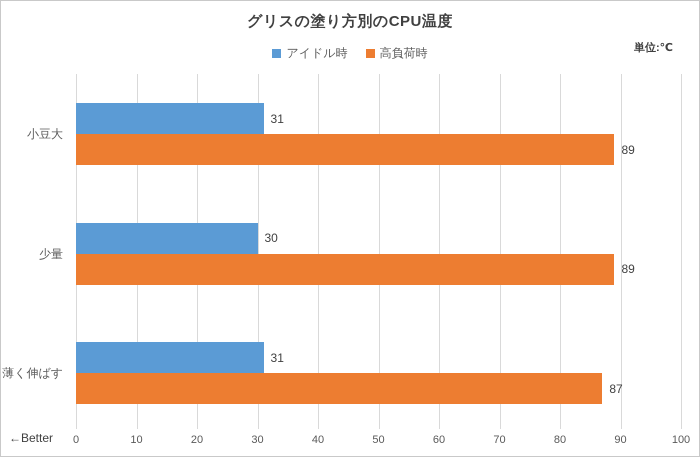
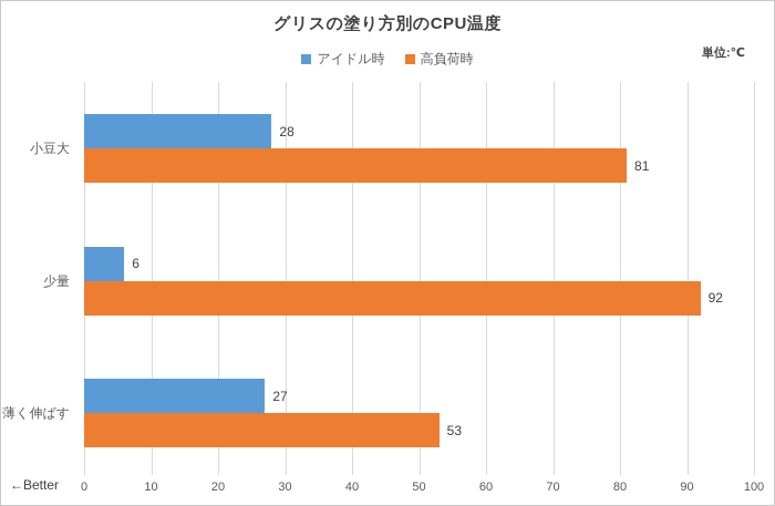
アイドル時/小豆大: 31 -> 28
高負荷時/小豆大: 89 -> 81
アイドル時/少量: 30 -> 6
高負荷時/少量: 89 -> 92
アイドル時/薄く伸ばす: 31 -> 27
高負荷時/薄く伸ばす: 87 -> 53
